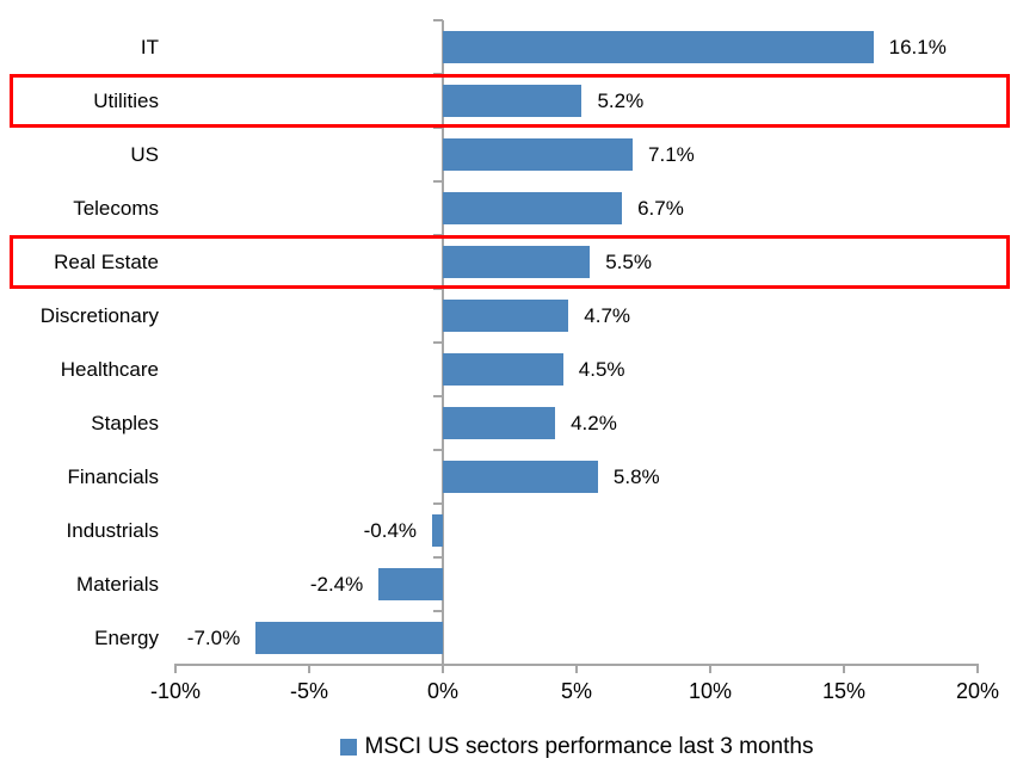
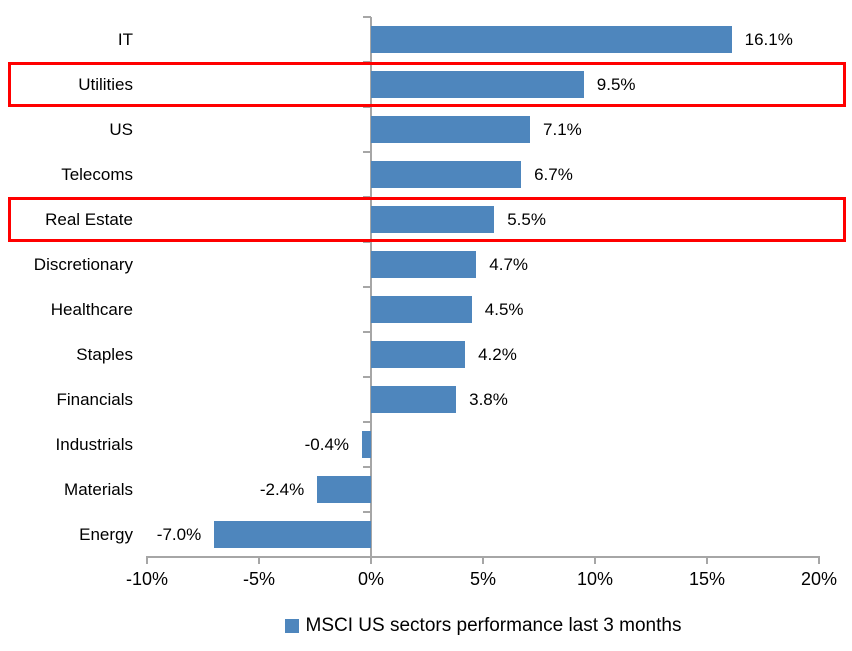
Utilities: 5.2% -> 9.5%
Financials: 5.8% -> 3.8%
